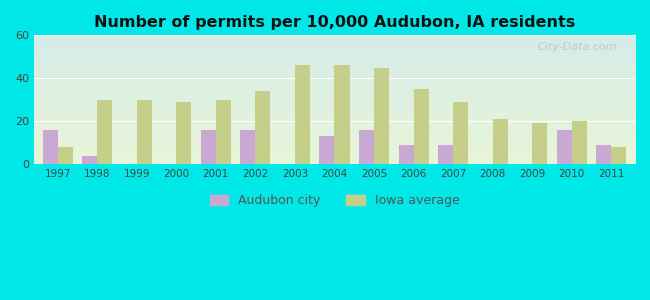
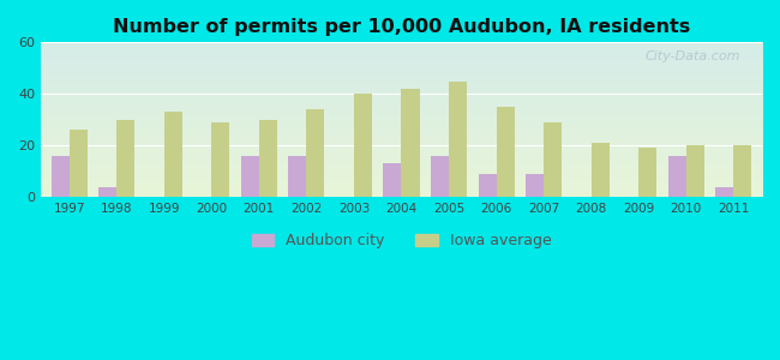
Iowa average/1997: 8 -> 26
Iowa average/1999: 30 -> 33
Iowa average/2003: 46 -> 40
Iowa average/2004: 46 -> 42
Audubon city/2011: 9 -> 4
Iowa average/2011: 8 -> 20
